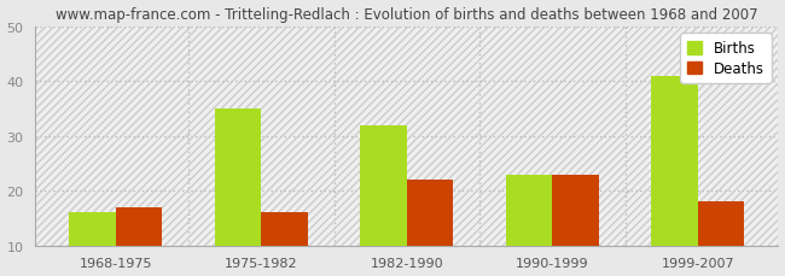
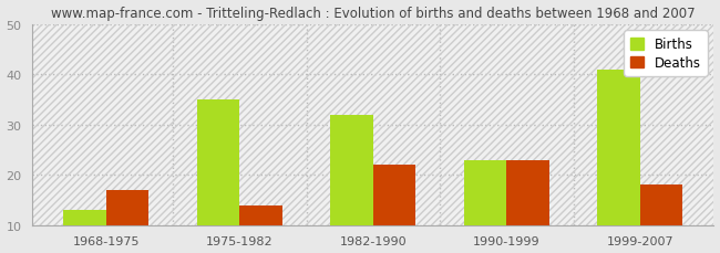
Births/1968-1975: 16 -> 13
Deaths/1975-1982: 16 -> 14
